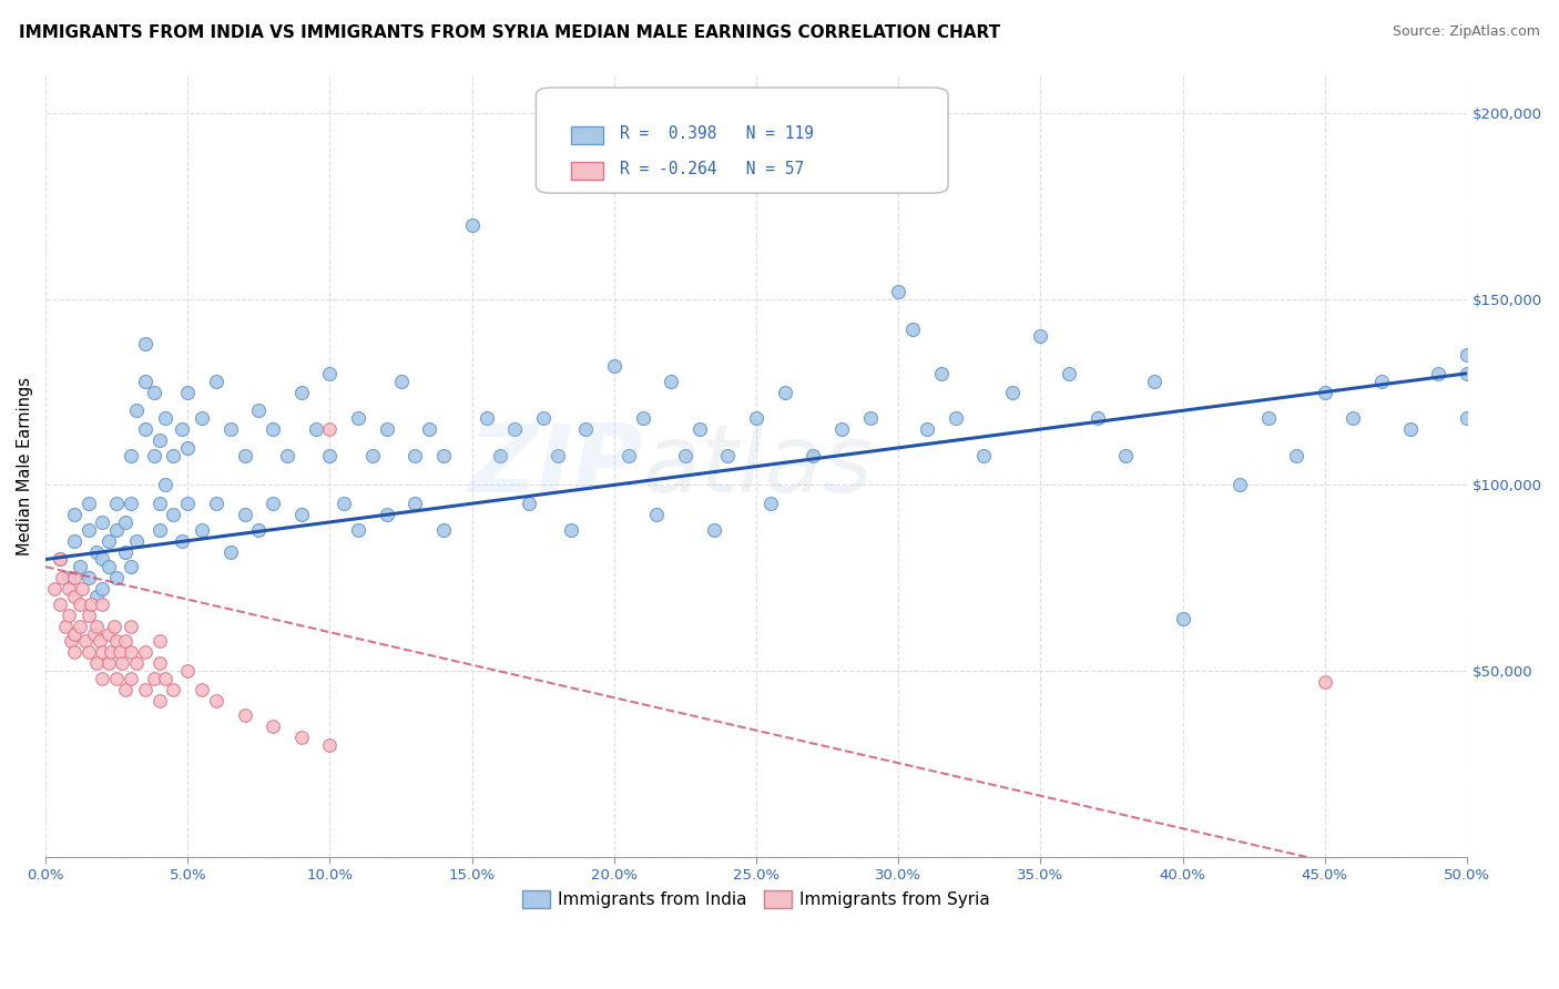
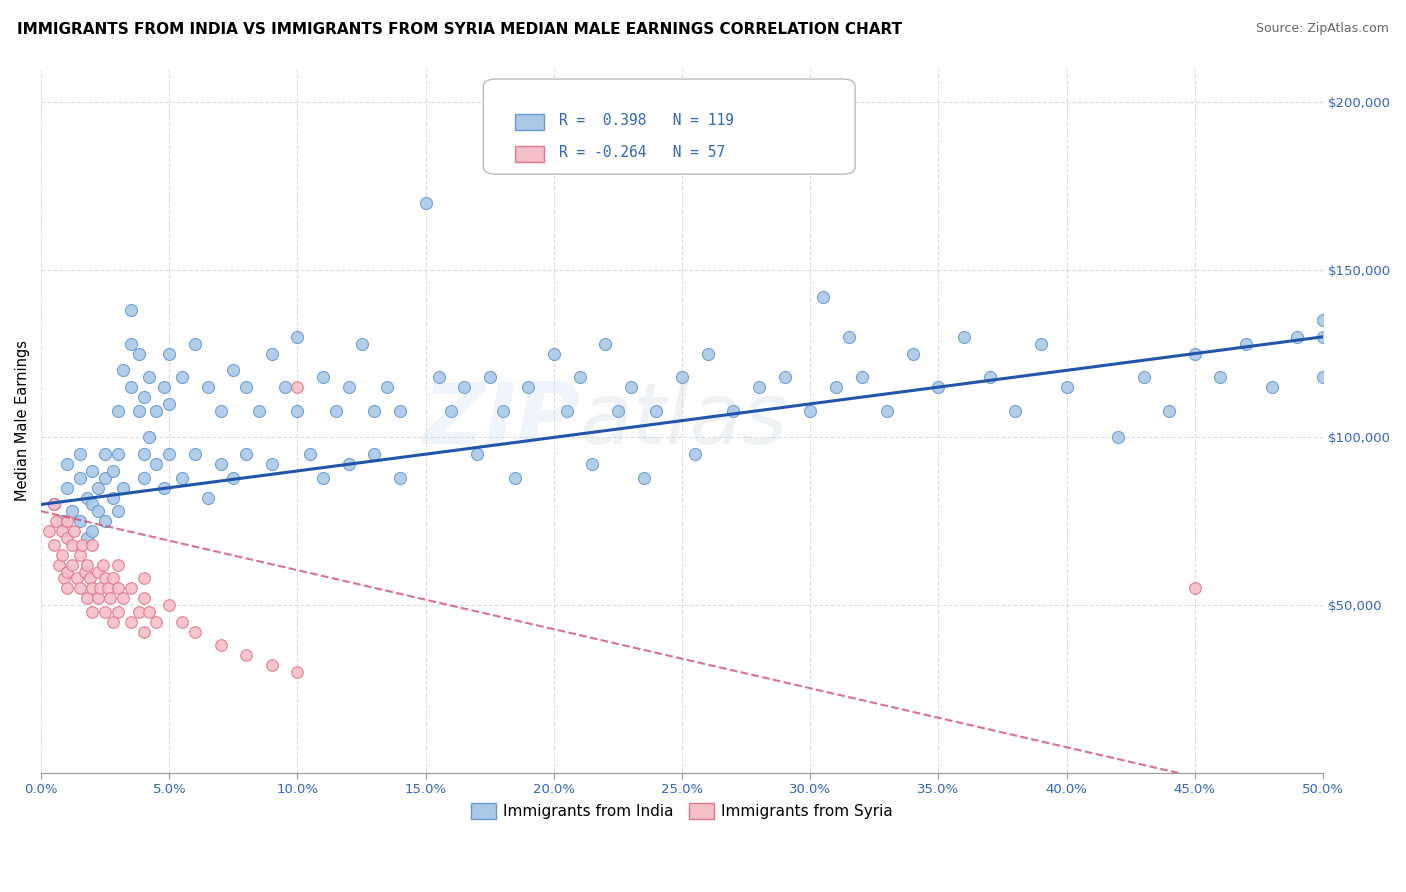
Immigrants from India/20.0%: $132,000 -> $125,000
Immigrants from India/30.0%: $152,000 -> $108,000
Immigrants from India/35.0%: $140,000 -> $115,000
Immigrants from India/40.0%: $64,000 -> $115,000
Immigrants from Syria/45.0%: $47,000 -> $55,000
